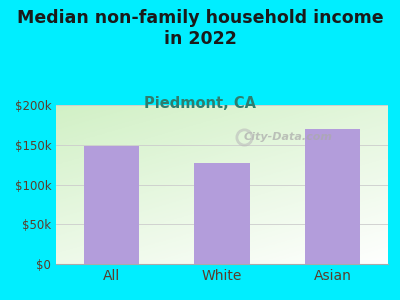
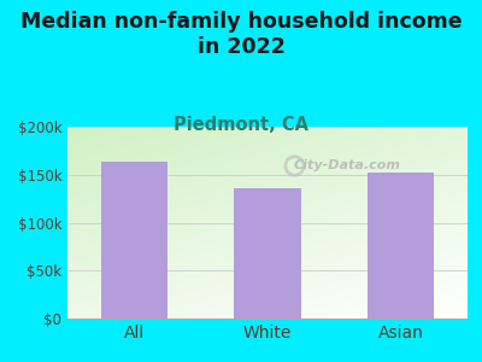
All: $148k -> $164k
White: $127k -> $136k
Asian: $170k -> $152k
